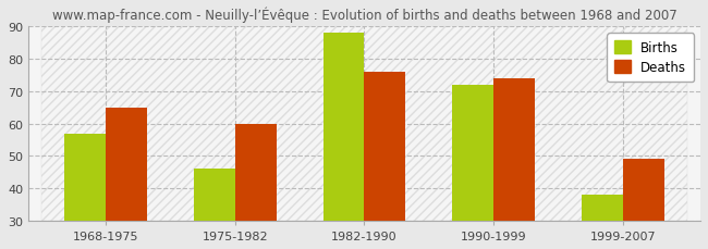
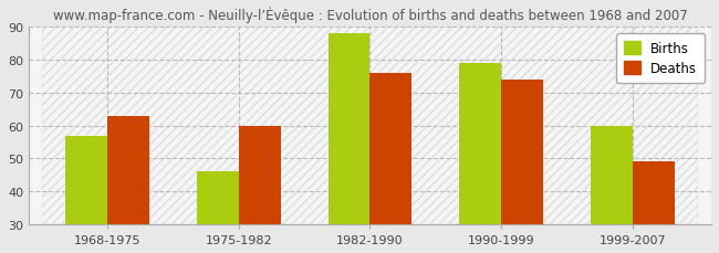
Deaths/1968-1975: 65 -> 63
Births/1990-1999: 72 -> 79
Births/1999-2007: 38 -> 60
